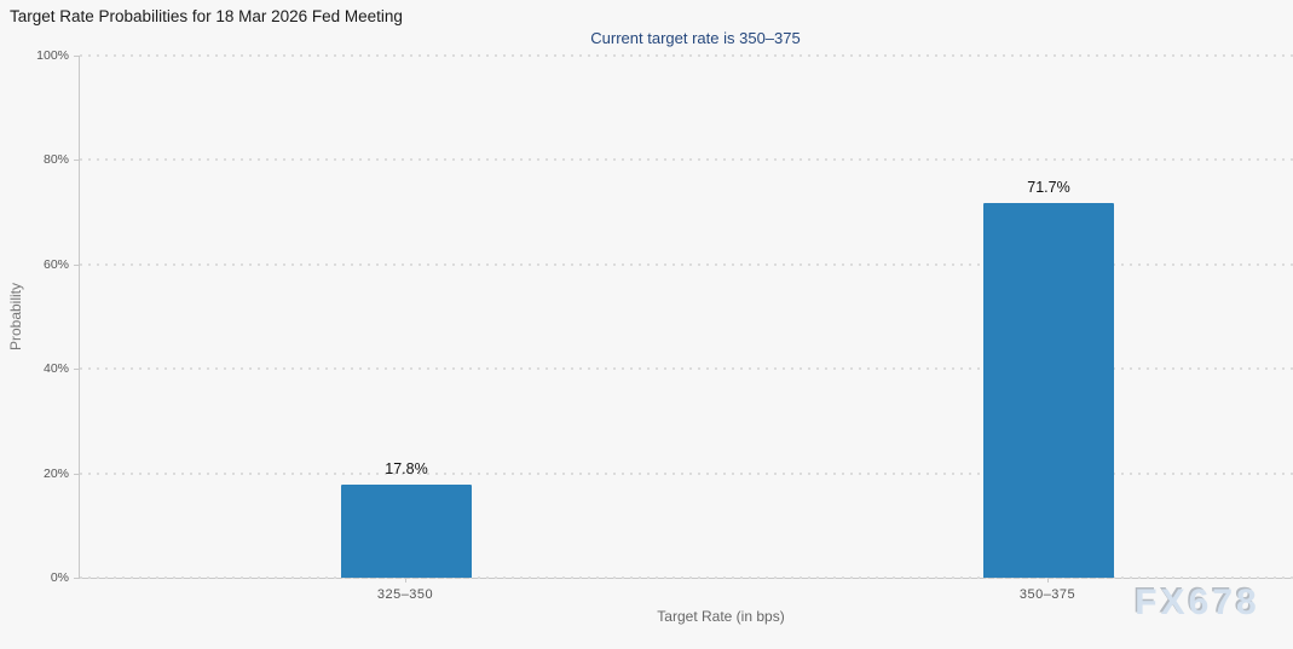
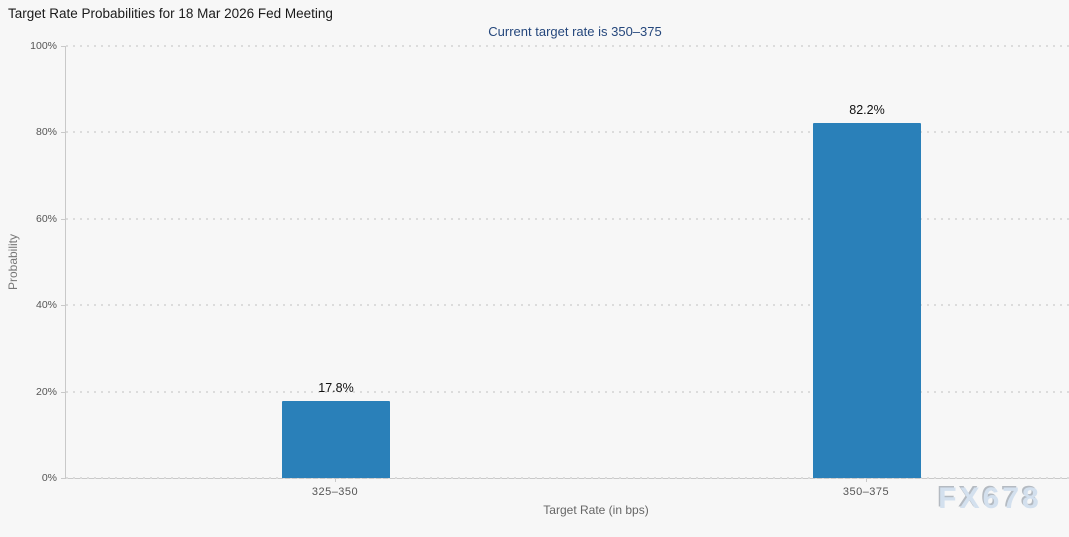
350–375: 71.7% -> 82.2%
